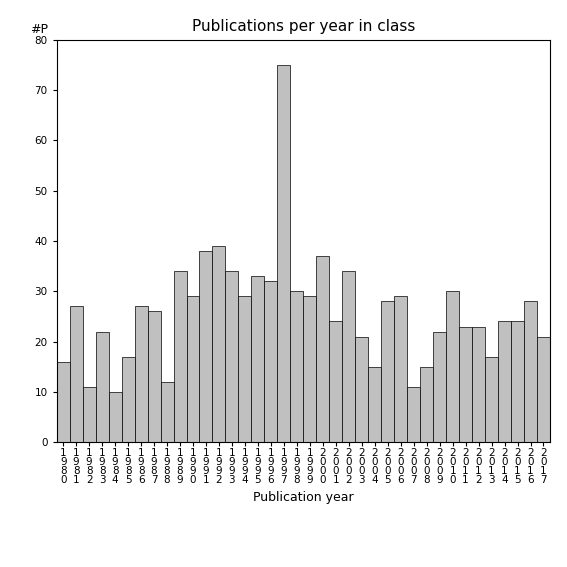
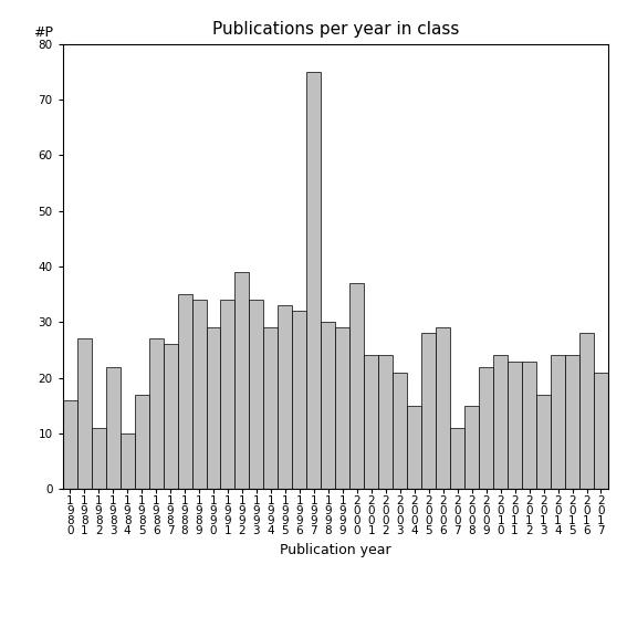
1 9 8 8: 12 -> 35
1 9 9 1: 38 -> 34
2 0 0 2: 34 -> 24
2 0 1 0: 30 -> 24
